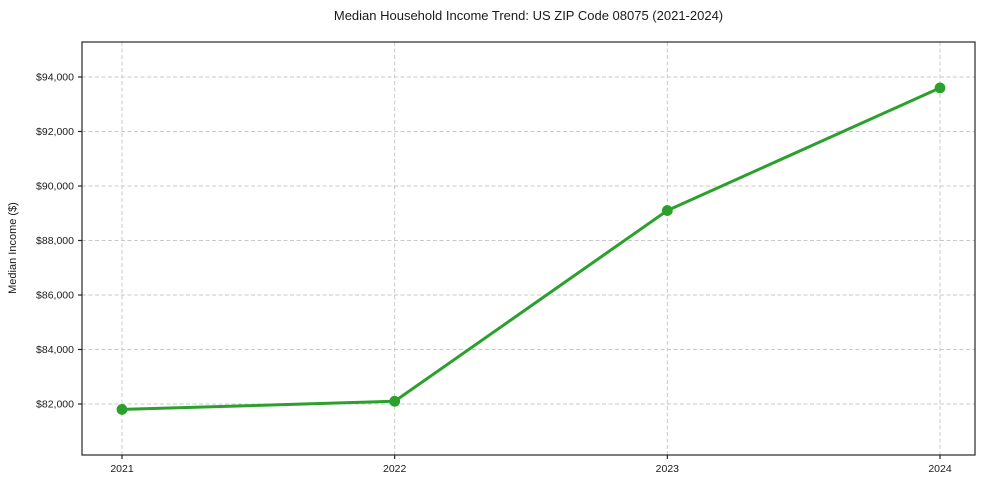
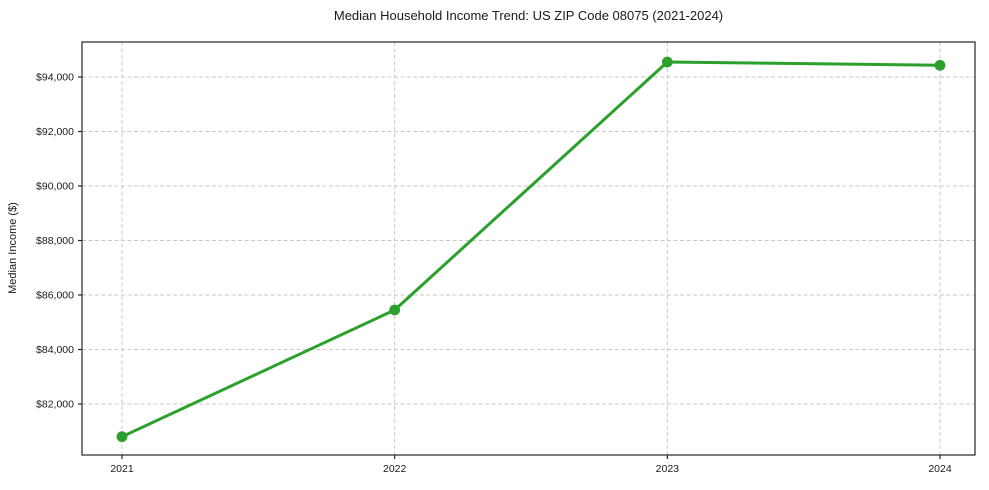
2021: $81800 -> $80800
2022: $82100 -> $85400
2023: $89100 -> $94600
2024: $93600 -> $94400
